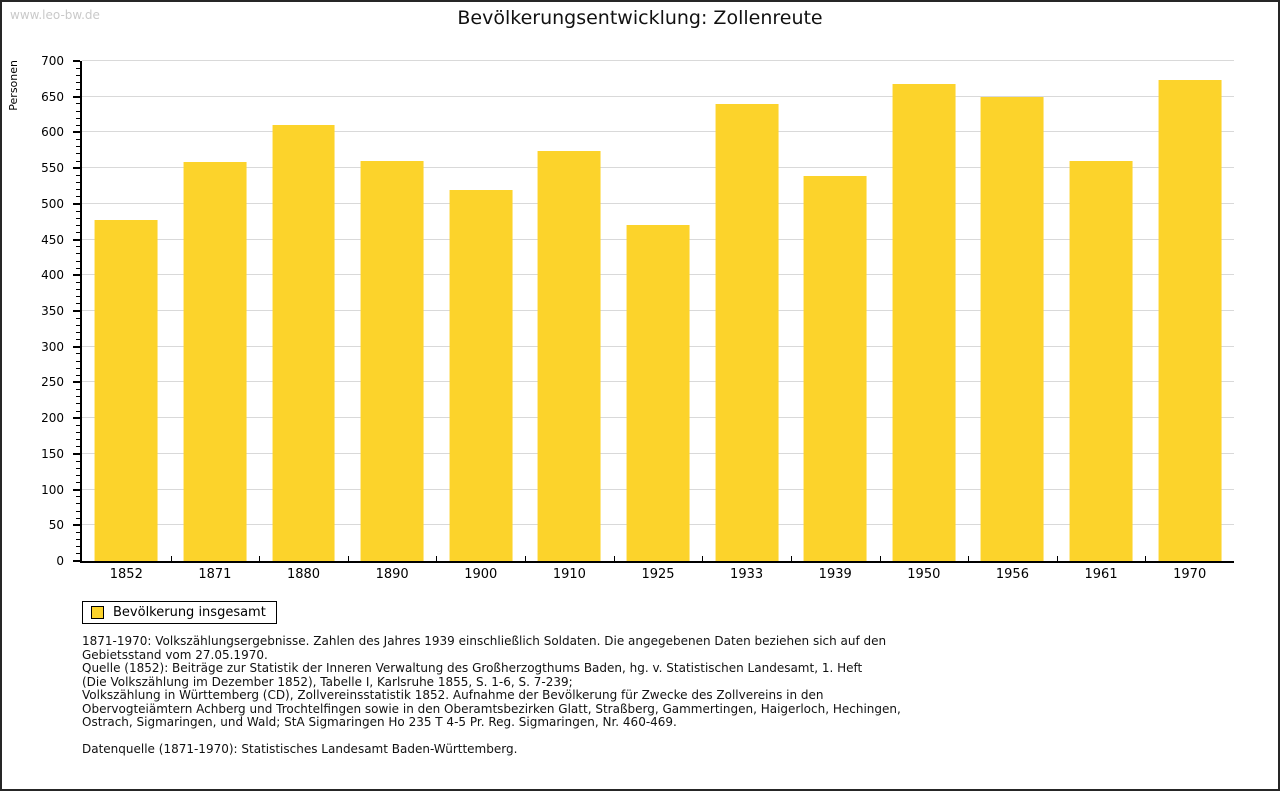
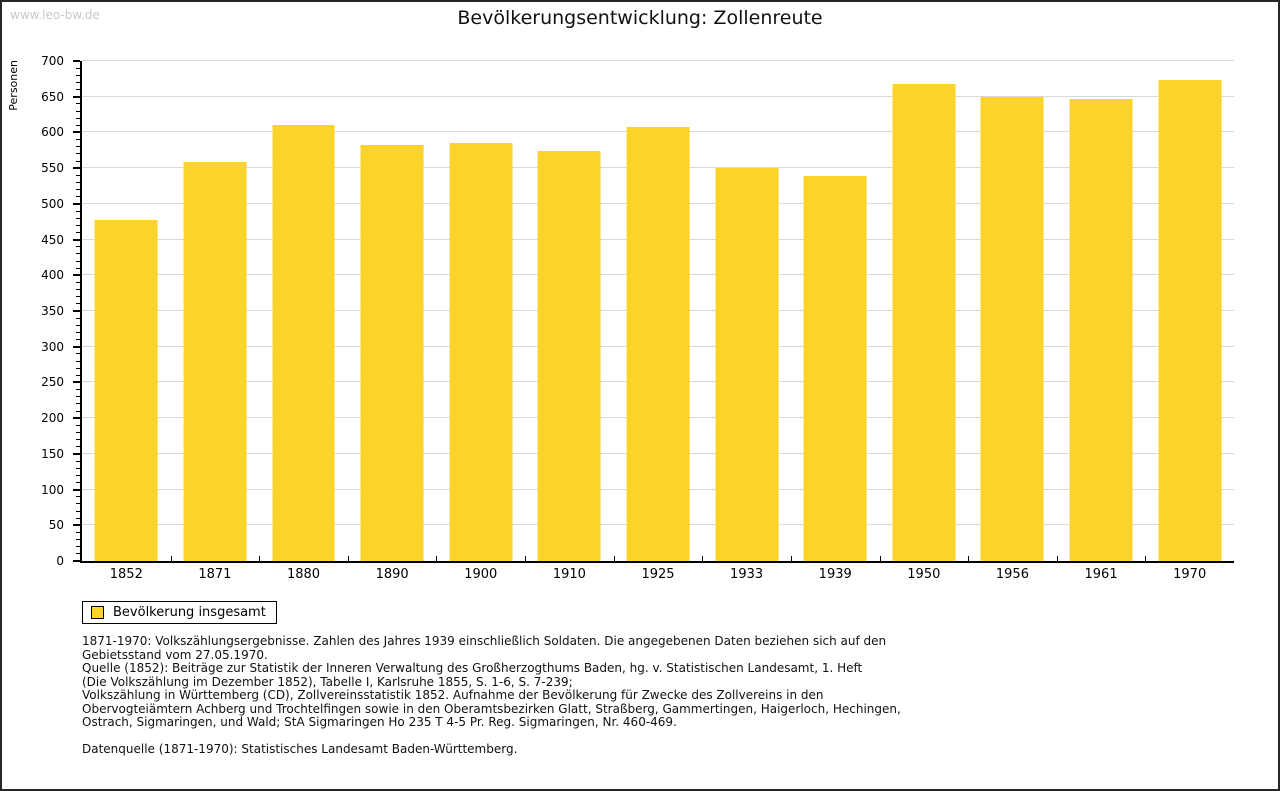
1890: 560 -> 580
1900: 520 -> 580
1925: 470 -> 610
1933: 640 -> 550
1961: 560 -> 650
